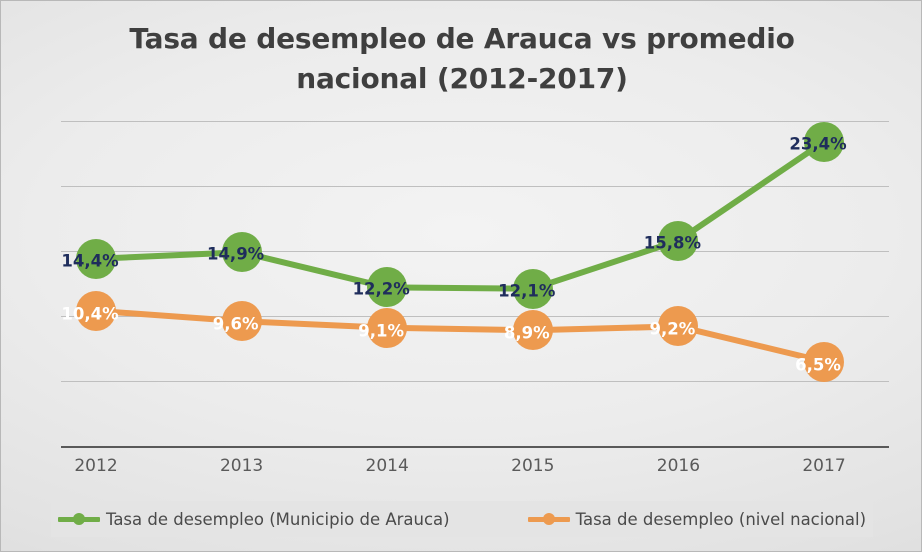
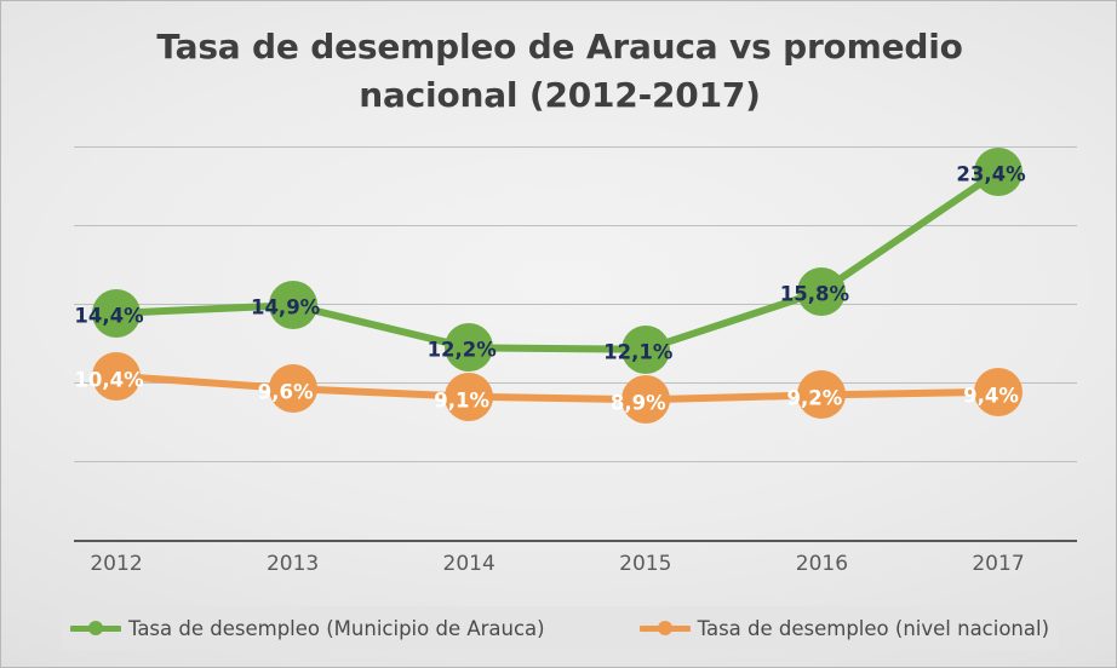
Tasa de desempleo (nivel nacional)/2017: 6,5% -> 9,4%
